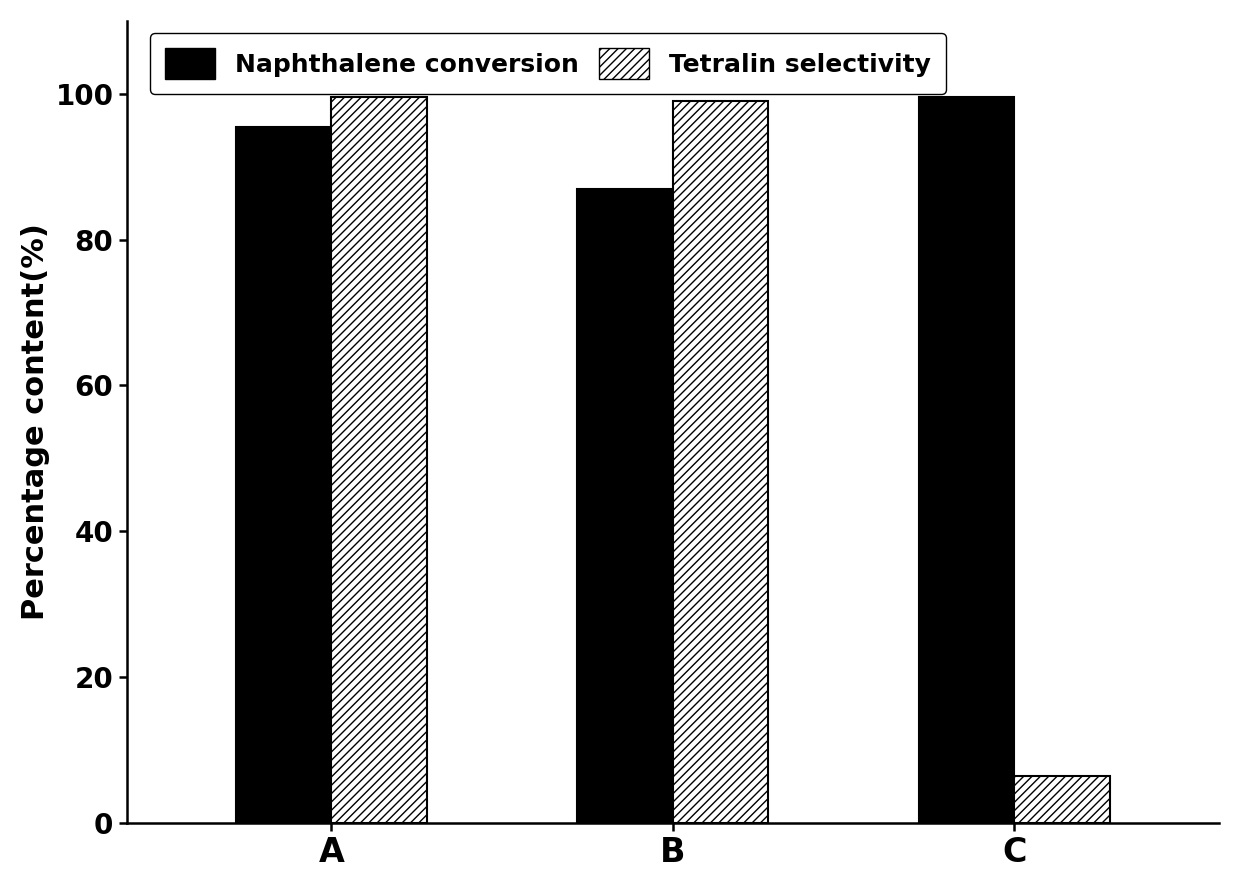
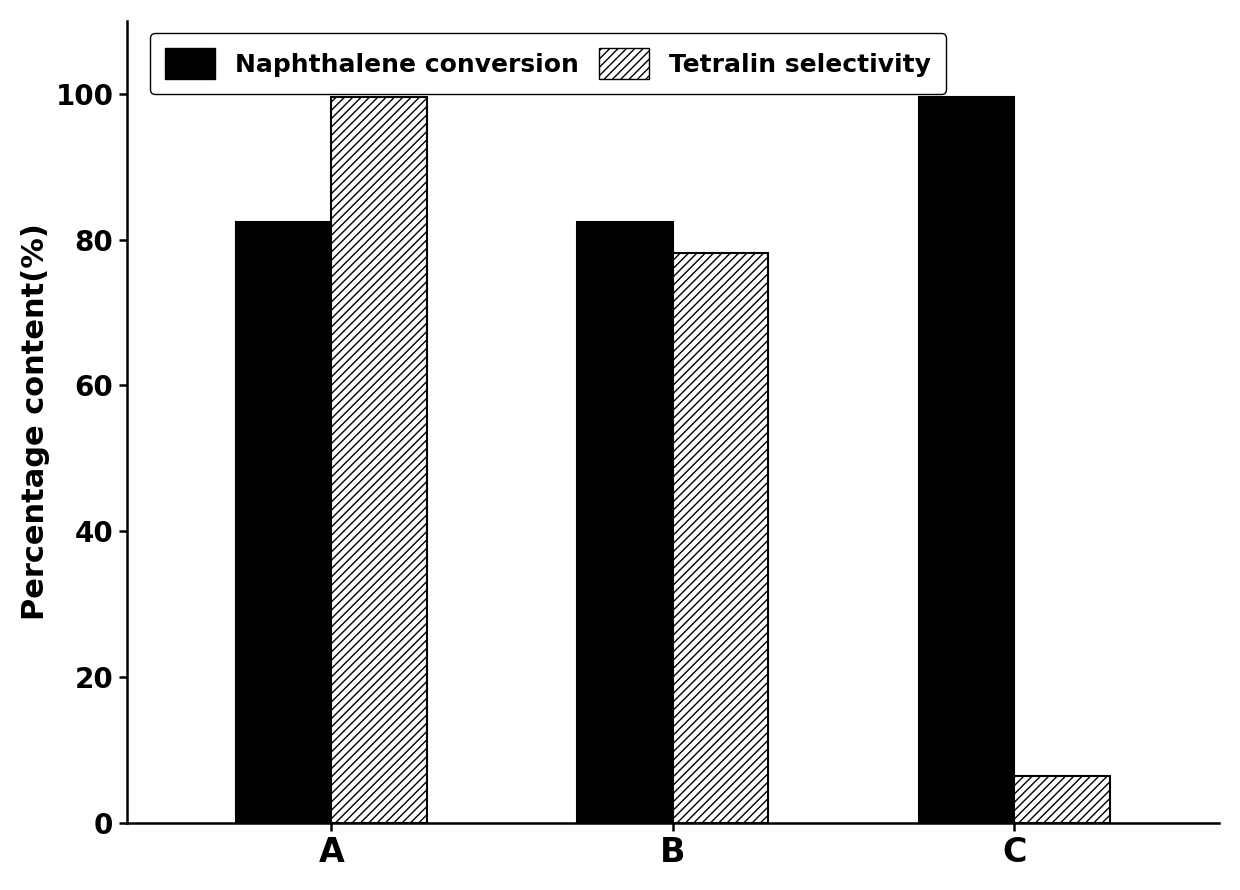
Naphthalene conversion/A: 95.5 -> 82.4
Naphthalene conversion/B: 87.0 -> 82.4
Tetralin selectivity/B: 99.0 -> 78.2
